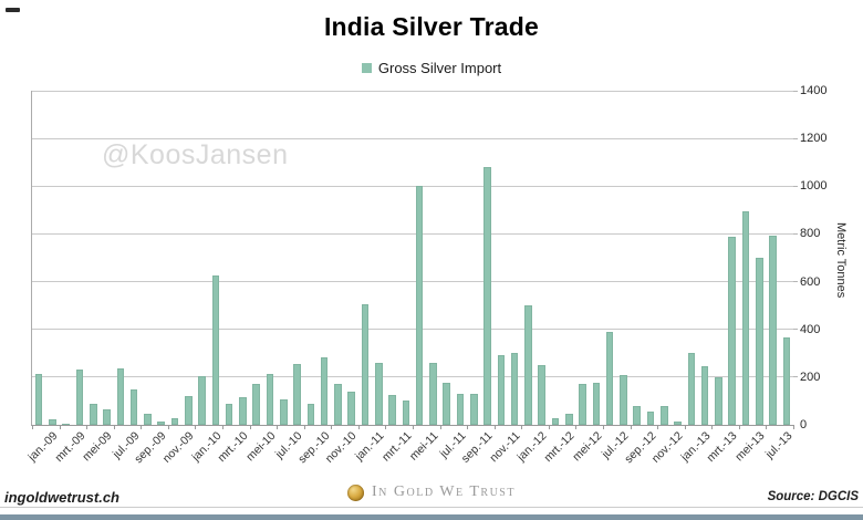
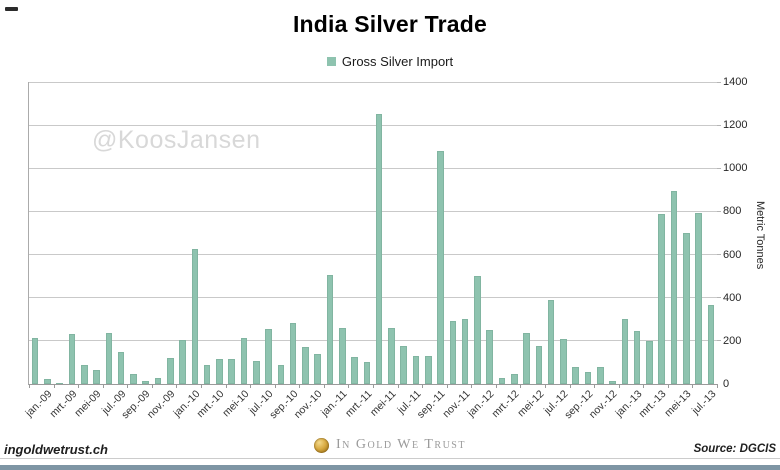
mei-10: 170 -> 120
mei-11: 1000 -> 1250
mei-12: 170 -> 240
